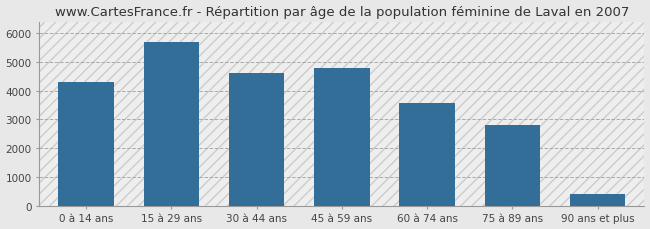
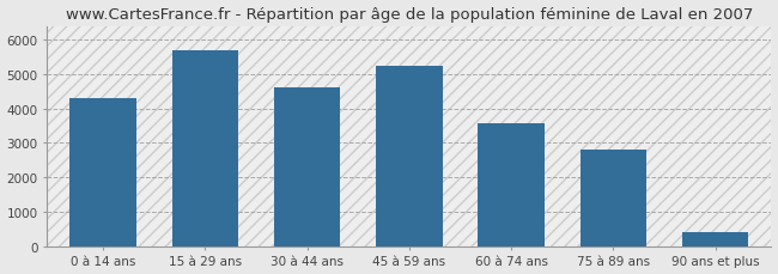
45 à 59 ans: 4800 -> 5250
